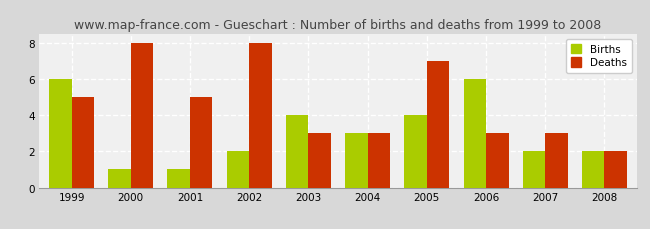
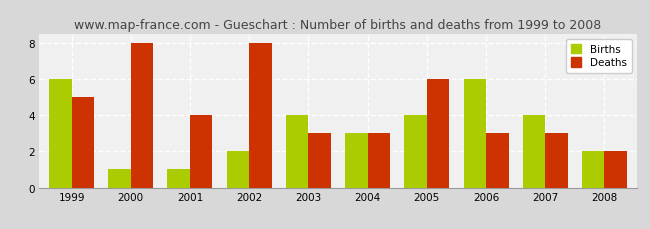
Deaths/2001: 5 -> 4
Deaths/2005: 7 -> 6
Births/2007: 2 -> 4
